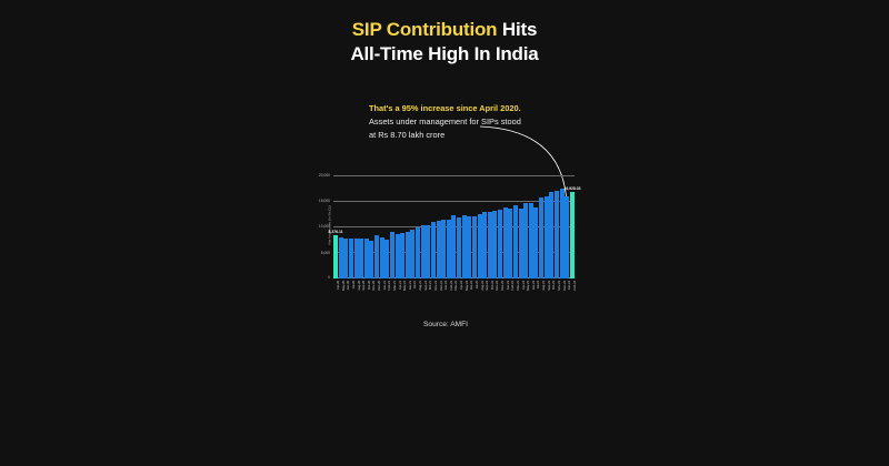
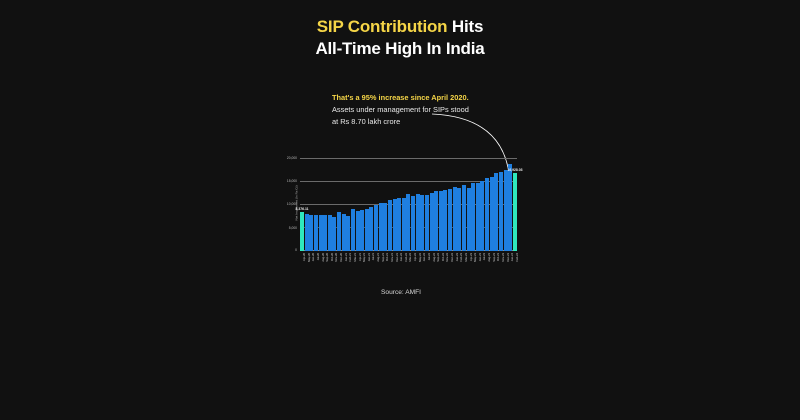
Jul-23: 14000 -> 15000
Jan-24: 16000 -> 19000
